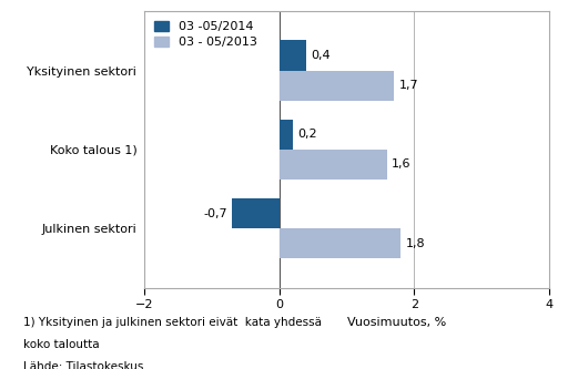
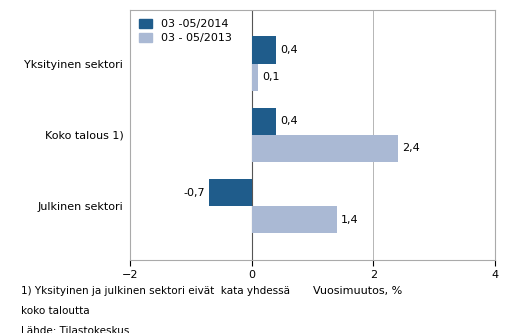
03 - 05/2013/Yksityinen sektori: 1,7 -> 0,1
03 -05/2014/Koko talous 1): 0,2 -> 0,4
03 - 05/2013/Koko talous 1): 1,6 -> 2,4
03 - 05/2013/Julkinen sektori: 1,8 -> 1,4
